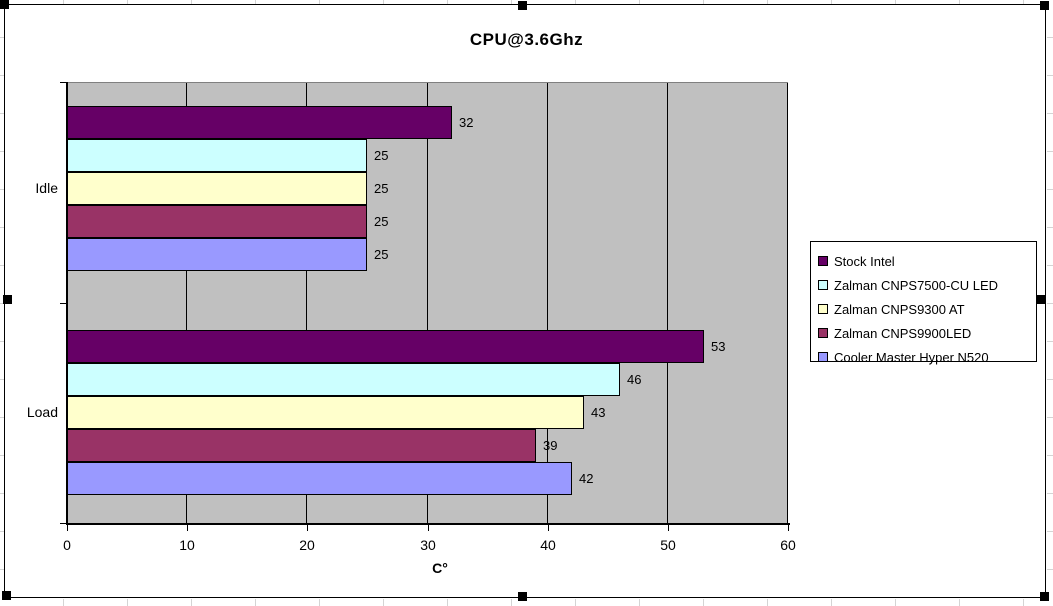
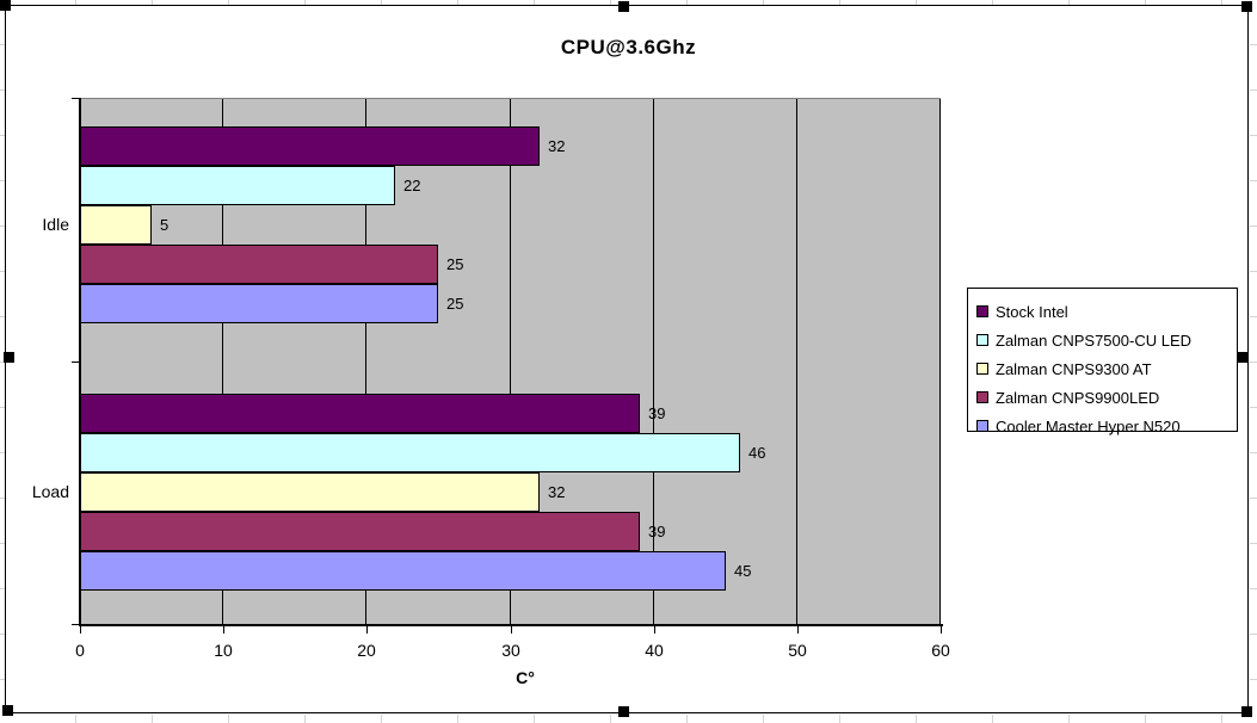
Zalman CNPS7500-CU LED/Idle: 25 -> 22
Zalman CNPS9300 AT/Idle: 25 -> 5
Stock Intel/Load: 53 -> 39
Zalman CNPS9300 AT/Load: 43 -> 32
Cooler Master Hyper N520/Load: 42 -> 45
